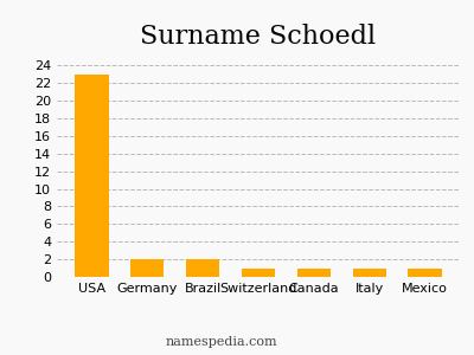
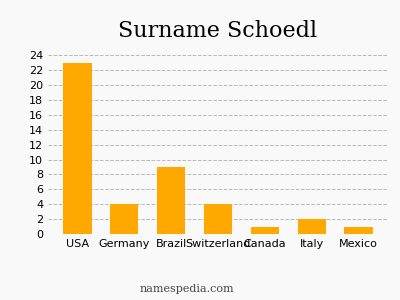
Germany: 2 -> 4
Brazil: 2 -> 9
Switzerland: 1 -> 4
Italy: 1 -> 2
